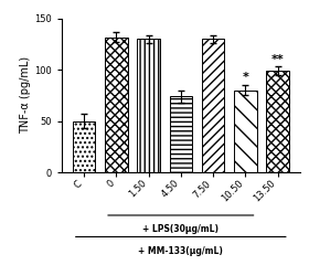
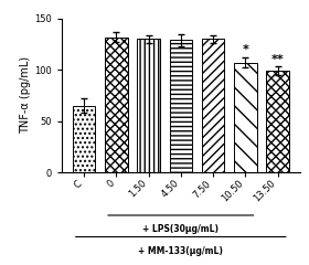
C: 50 -> 65
4.50: 74 -> 129
10.50: 80 -> 107
